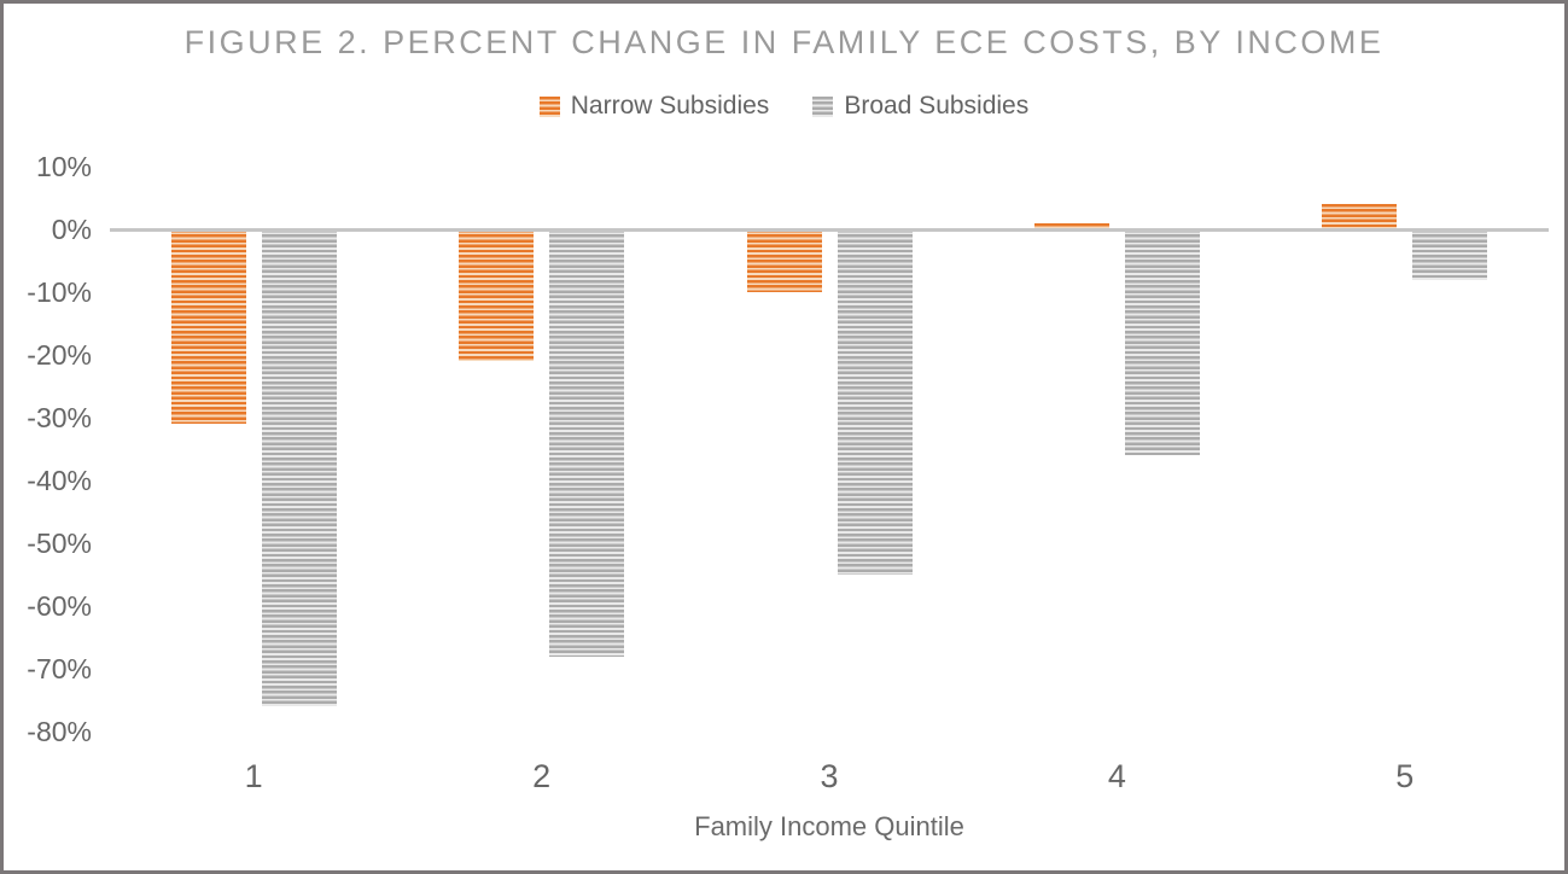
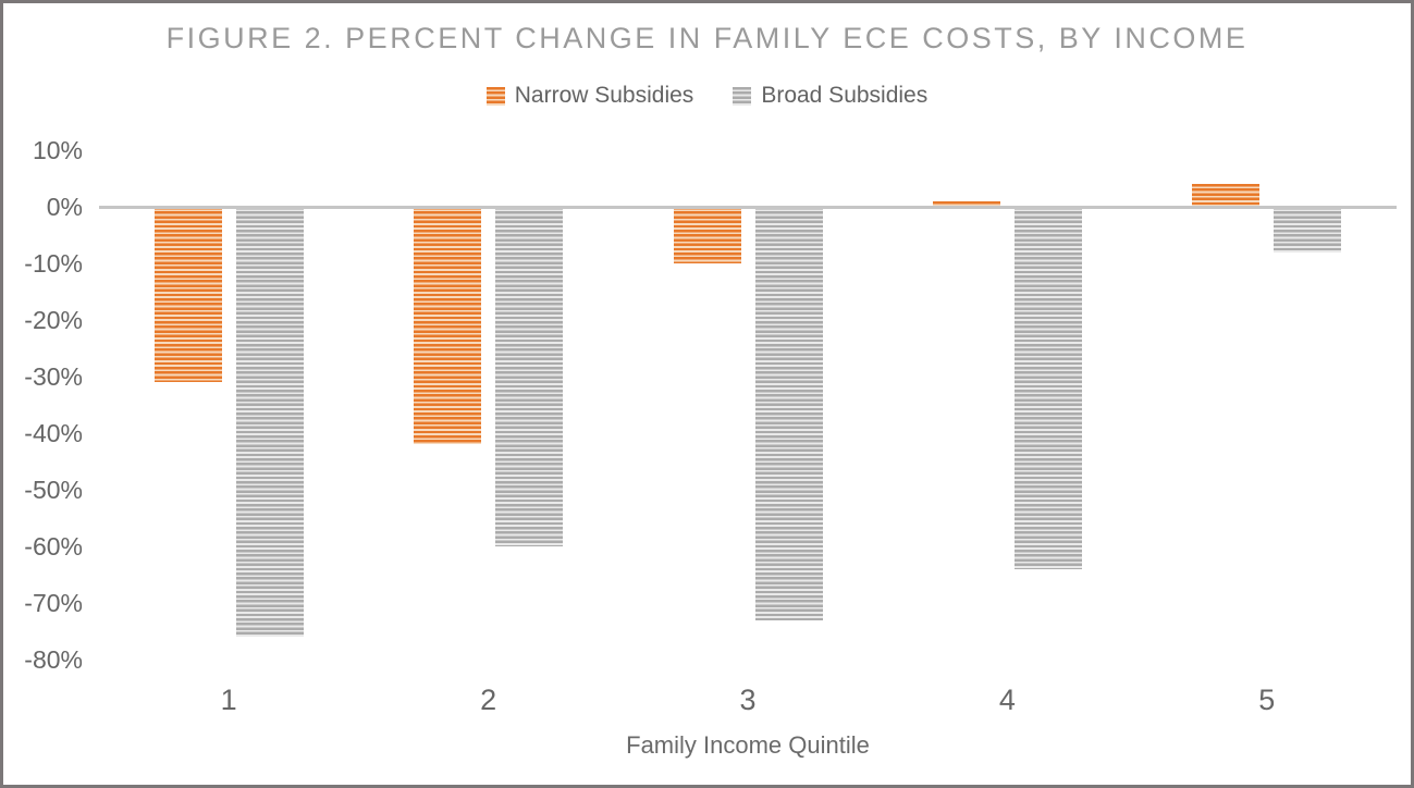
Narrow Subsidies/2: -21% -> -42%
Broad Subsidies/2: -68% -> -60%
Broad Subsidies/3: -55% -> -73%
Broad Subsidies/4: -36% -> -64%
